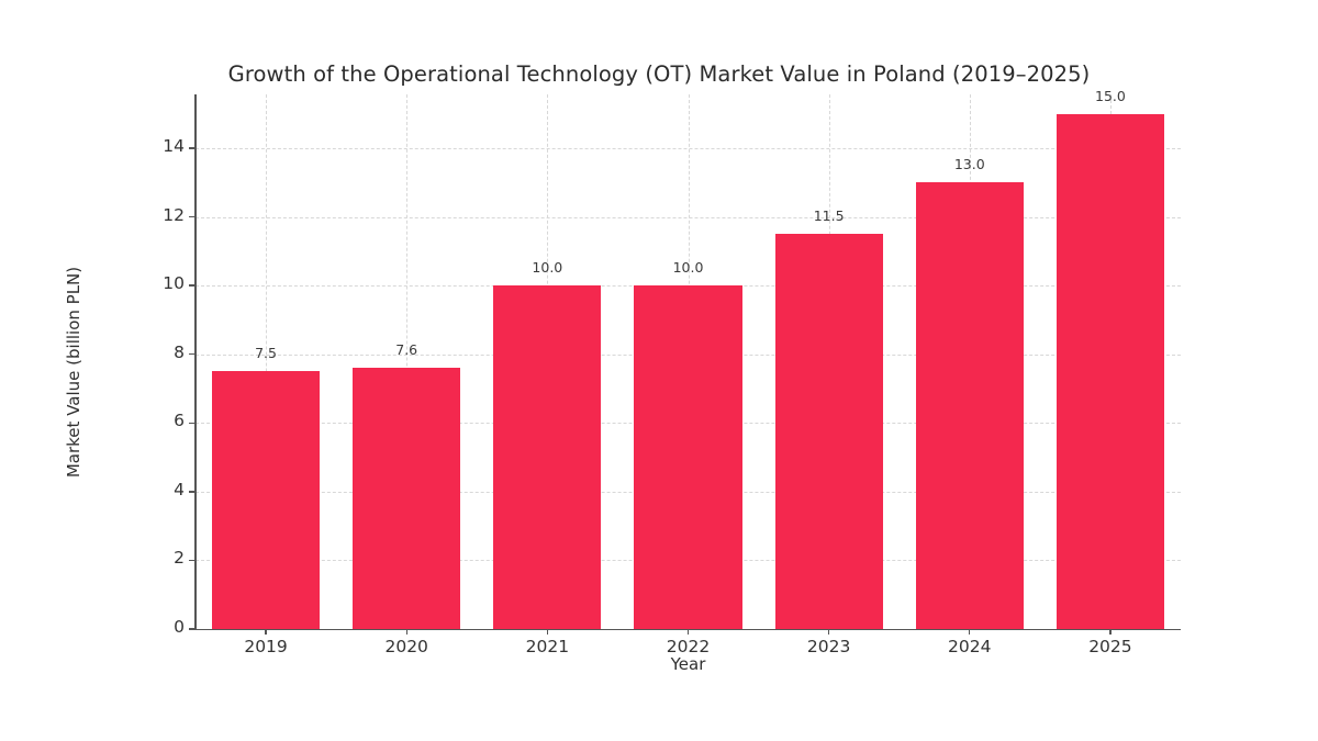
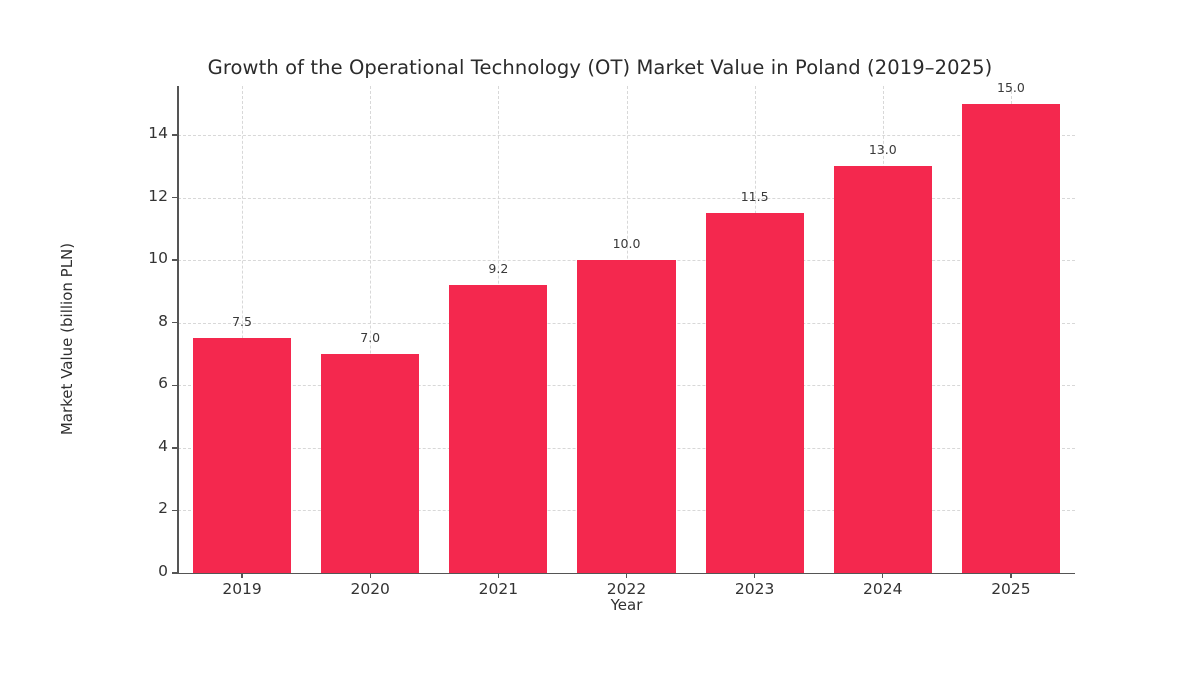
2020: 7.6 -> 7.0
2021: 10.0 -> 9.2
